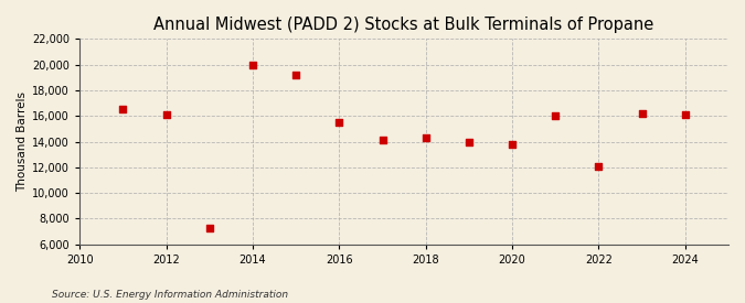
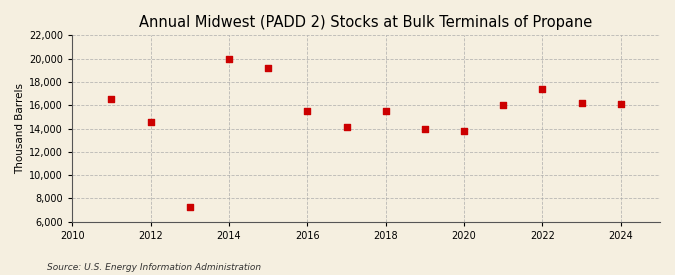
2012: 16,100 -> 14,600
2018: 14,300 -> 15,500
2022: 12,100 -> 17,400
